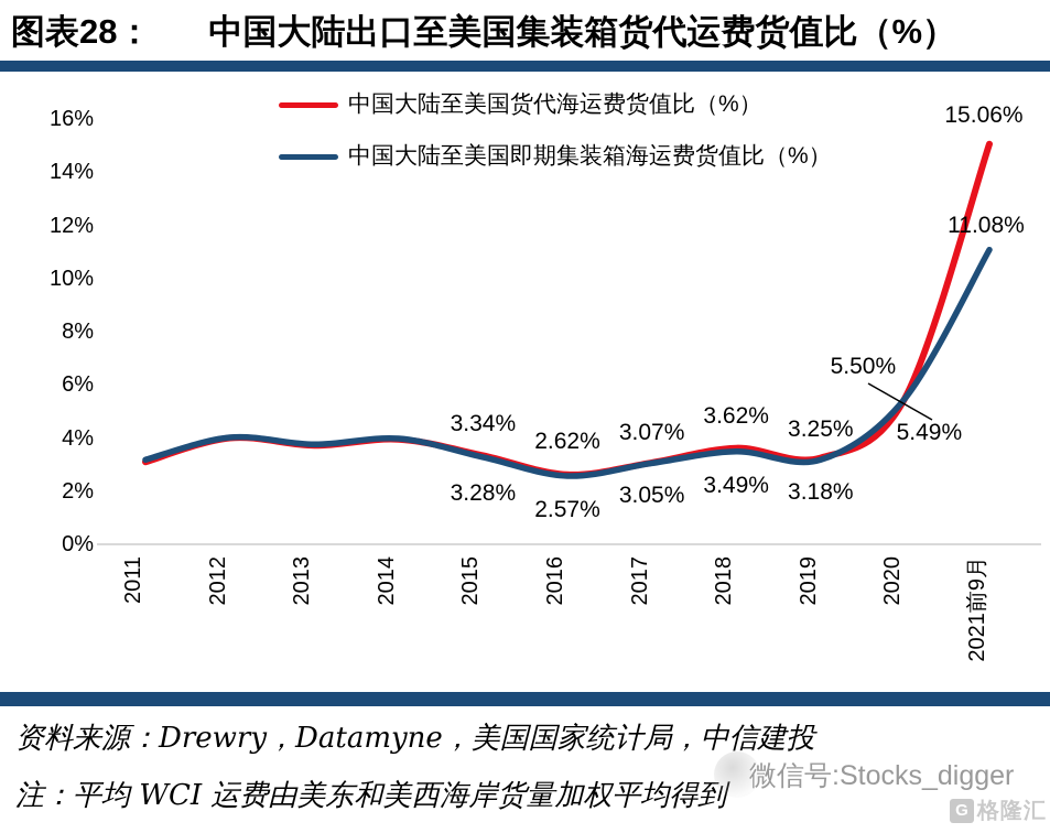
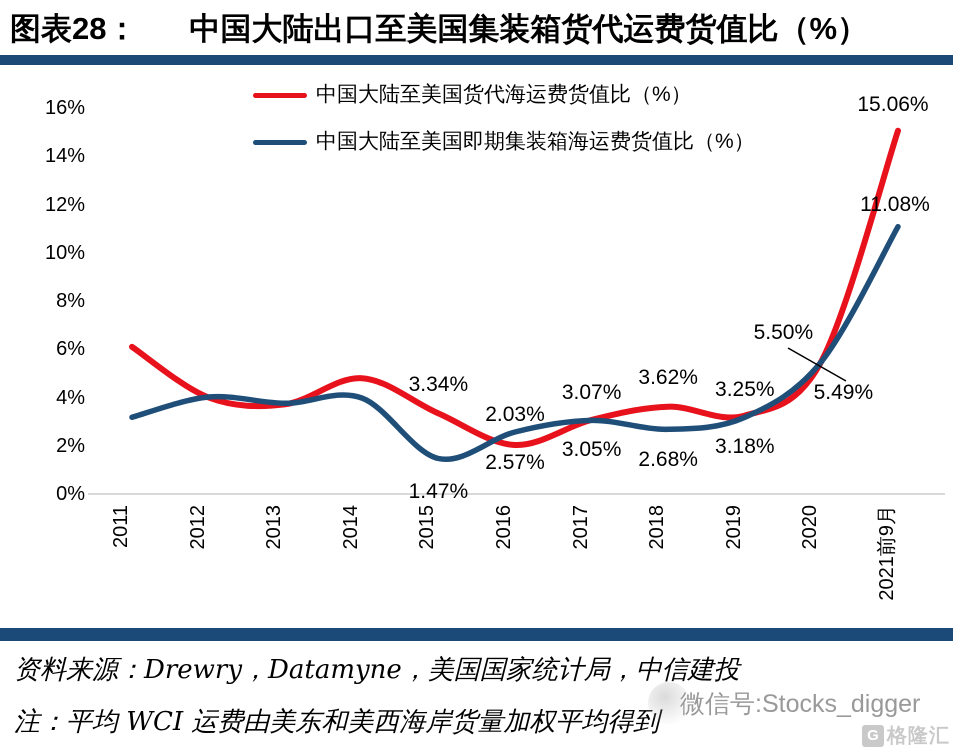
中国大陆至美国货代海运费货值比（%）/2011: 3.1% -> 6.1%
中国大陆至美国货代海运费货值比（%）/2014: 4.0% -> 4.8%
中国大陆至美国即期集装箱海运费货值比（%）/2015: 3.28% -> 1.47%
中国大陆至美国货代海运费货值比（%）/2016: 2.62% -> 2.03%
中国大陆至美国即期集装箱海运费货值比（%）/2018: 3.49% -> 2.68%
